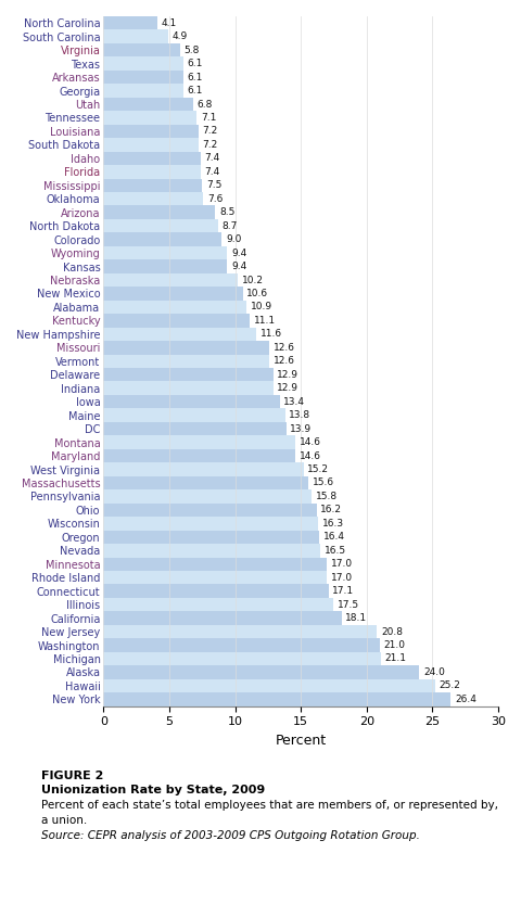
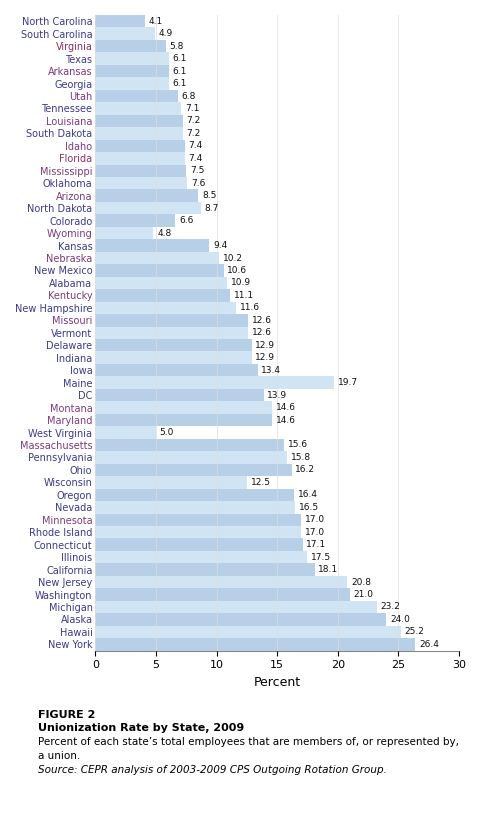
Colorado: 9.0 -> 6.6
Wyoming: 9.4 -> 4.8
Maine: 13.8 -> 19.7
West Virginia: 15.2 -> 5.0
Wisconsin: 16.3 -> 12.5
Michigan: 21.1 -> 23.2
